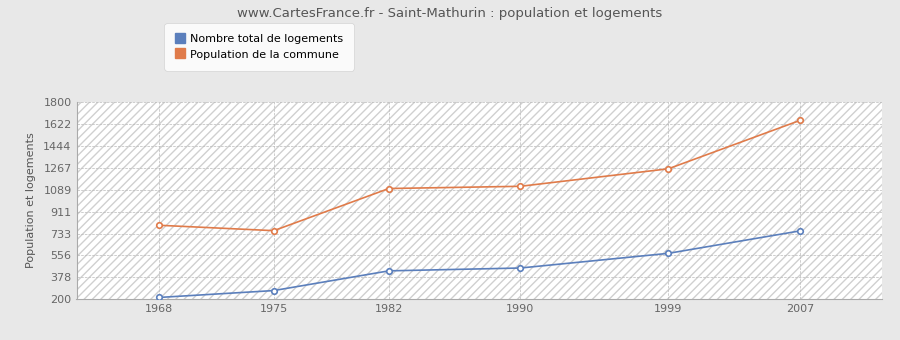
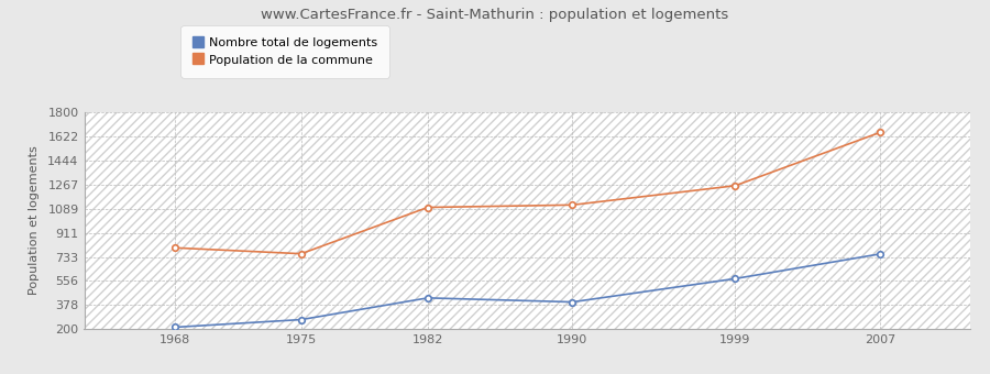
Nombre total de logements/1990: 450 -> 400
